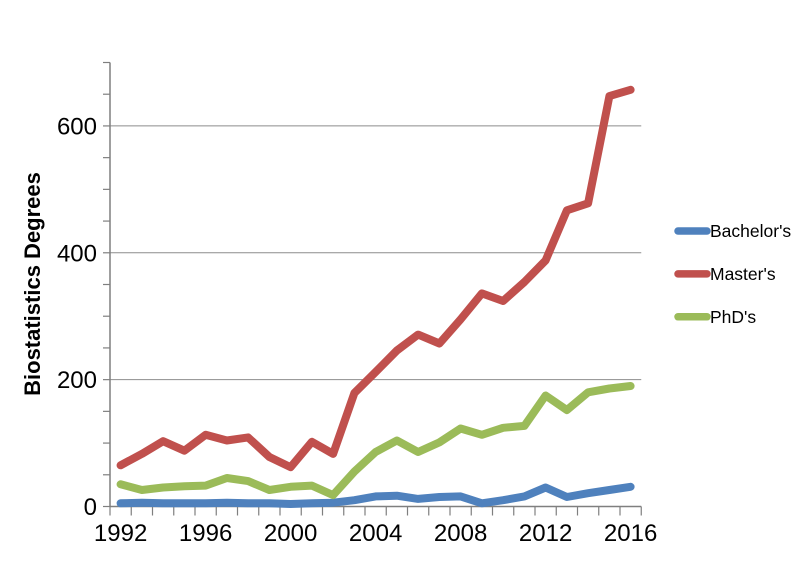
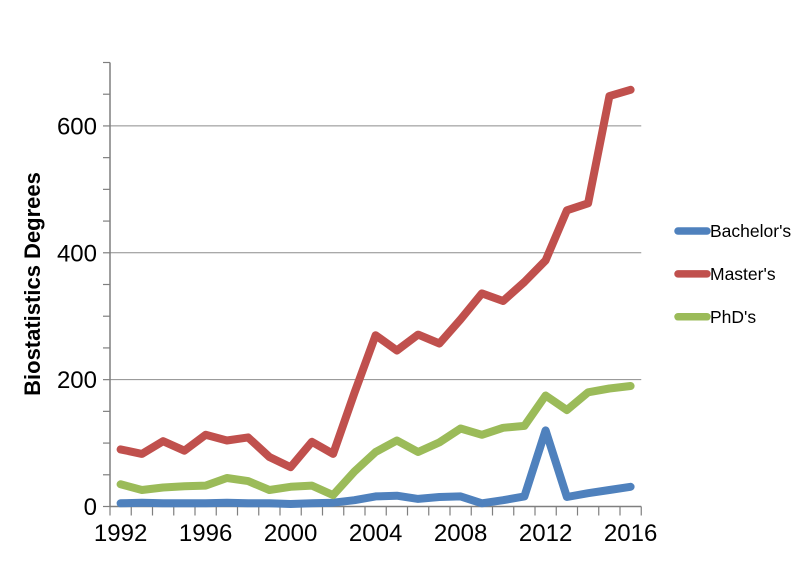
Master's/1992: 60 -> 90
Master's/2004: 210 -> 270
Bachelor's/2012: 30 -> 120
